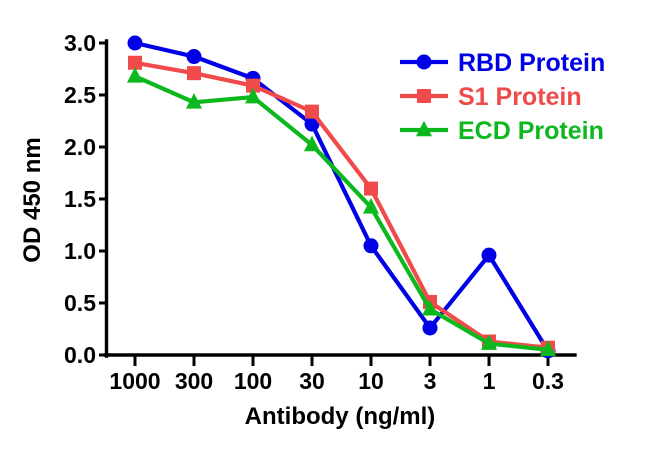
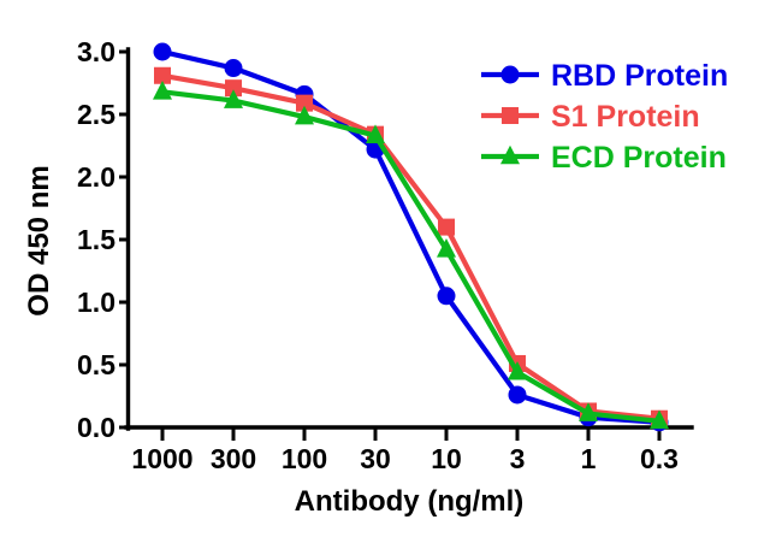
ECD Protein/300: 2.43 -> 2.61
ECD Protein/30: 2.02 -> 2.33
RBD Protein/1: 0.96 -> 0.08
